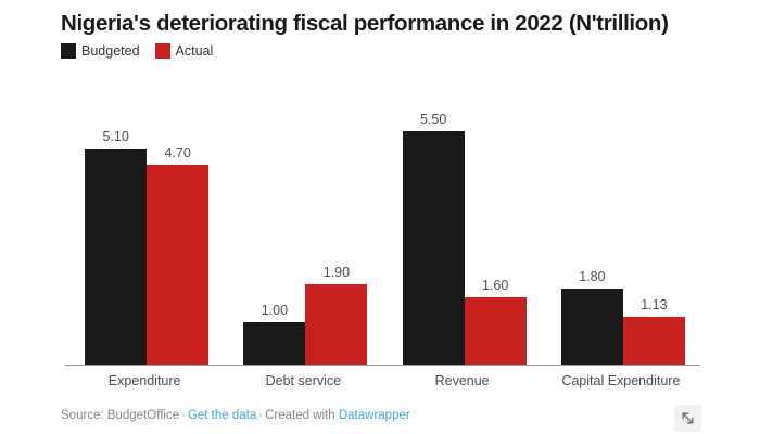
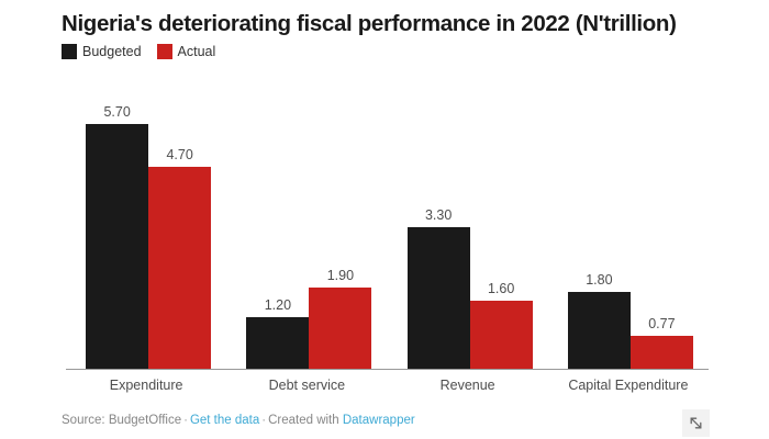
Budgeted/Expenditure: 5.10 -> 5.70
Budgeted/Debt service: 1.00 -> 1.20
Budgeted/Revenue: 5.50 -> 3.30
Actual/Capital Expenditure: 1.13 -> 0.77
